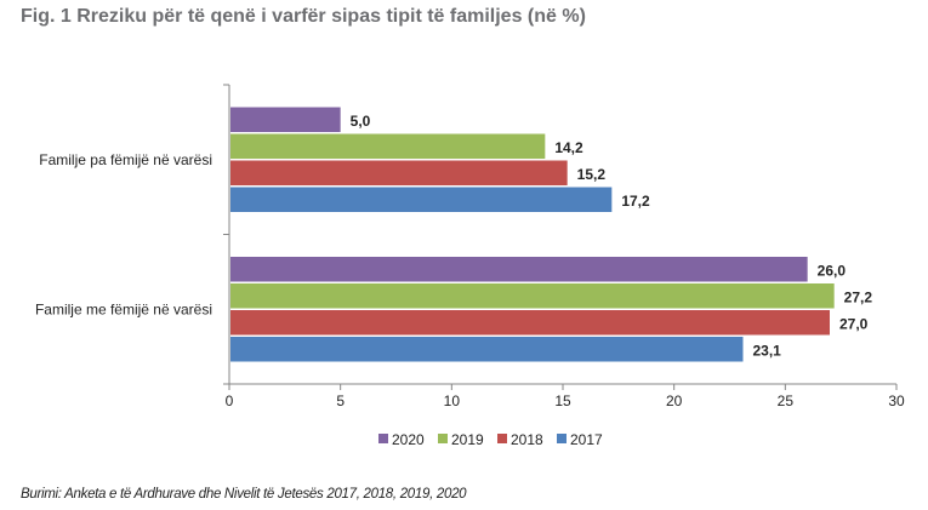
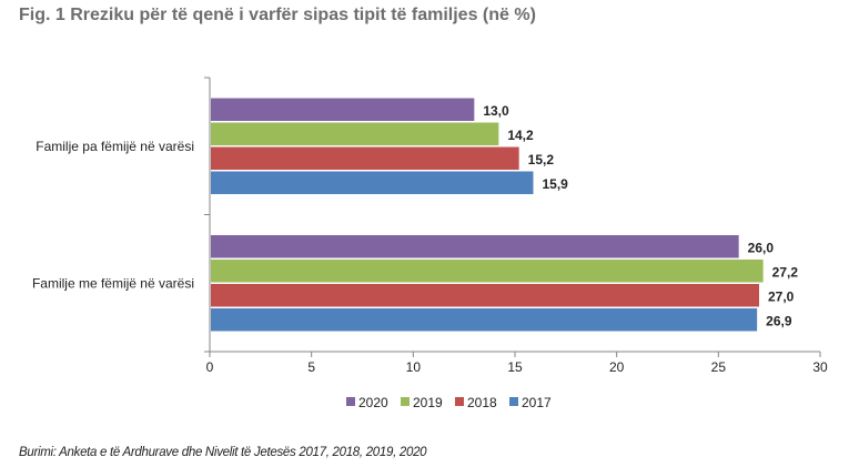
2020/Familje pa fëmijë në varësi: 5,0 -> 13,0
2017/Familje pa fëmijë në varësi: 17,2 -> 15,9
2017/Familje me fëmijë në varësi: 23,1 -> 26,9
